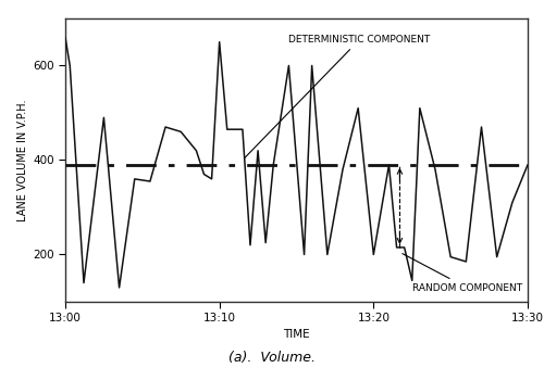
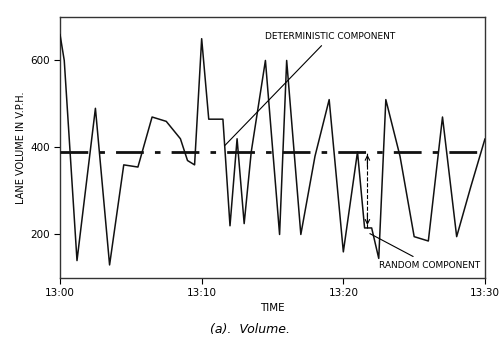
13:20: 200 -> 160
13:30: 390 -> 420
